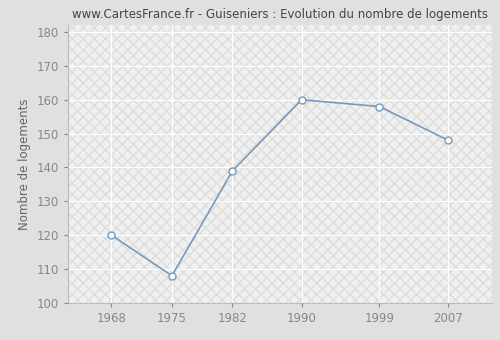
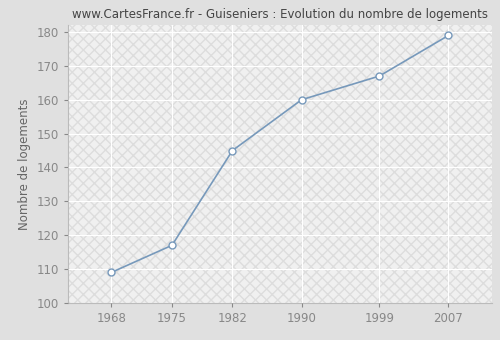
1968: 120 -> 109
1975: 108 -> 117
1982: 139 -> 145
1999: 158 -> 167
2007: 148 -> 179
